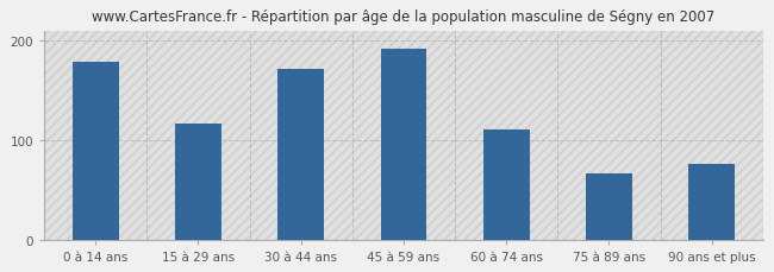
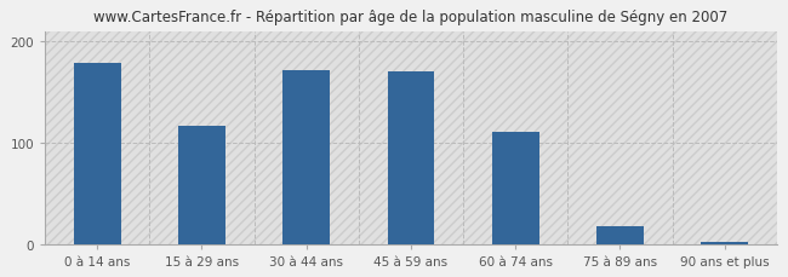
45 à 59 ans: 192 -> 170
75 à 89 ans: 66 -> 17
90 ans et plus: 76 -> 2
